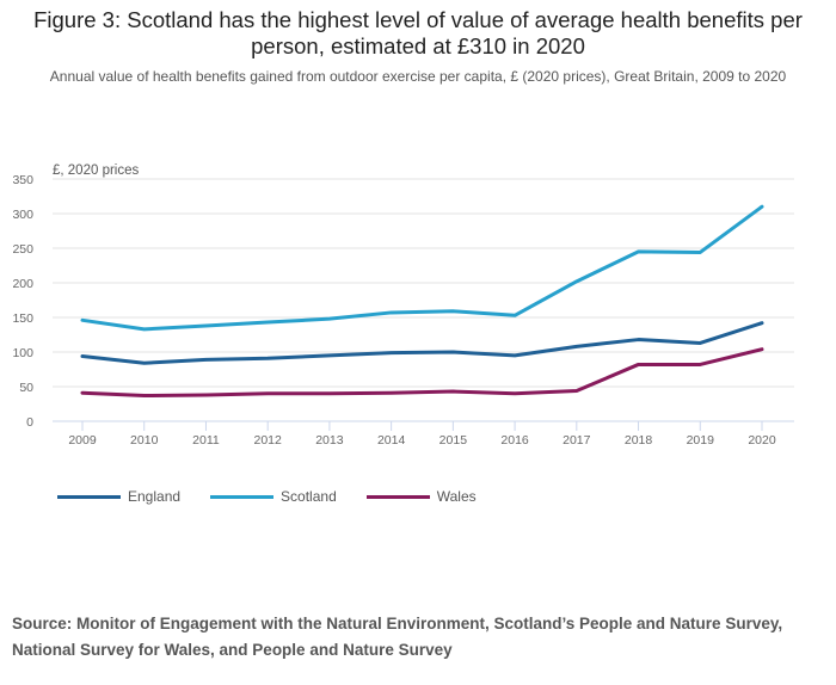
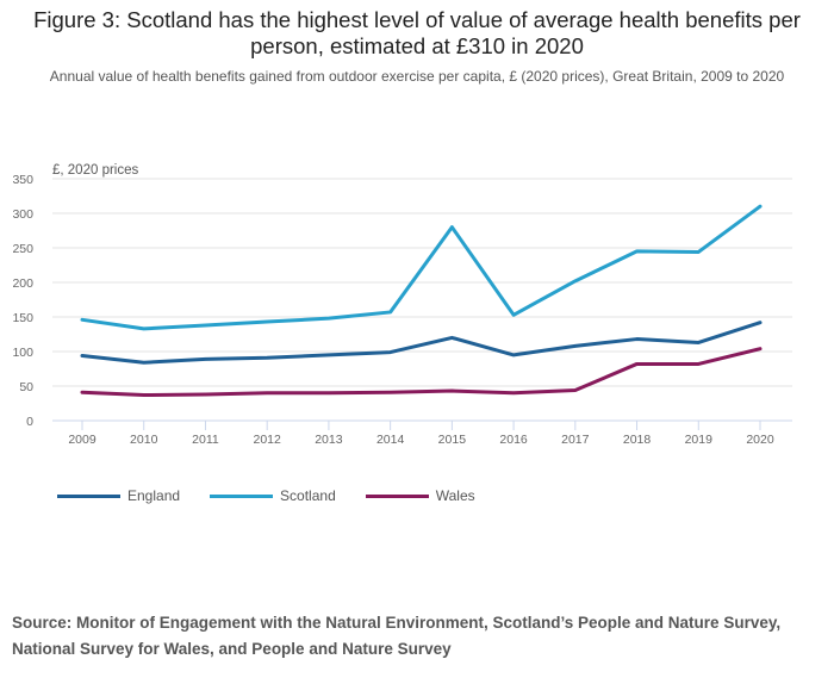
England/2015: 100 -> 120
Scotland/2015: 160 -> 280
